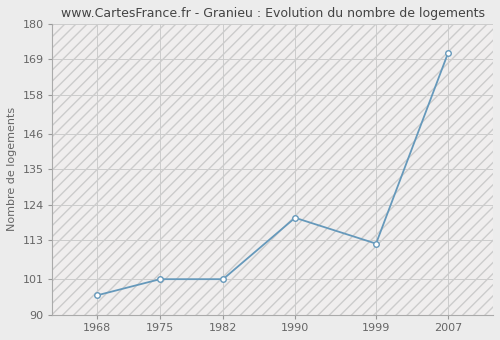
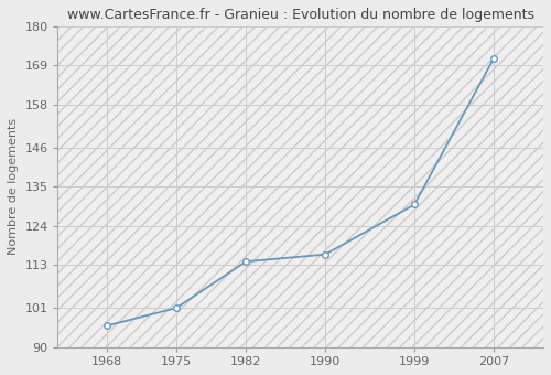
1982: 101 -> 114
1990: 120 -> 116
1999: 112 -> 130
